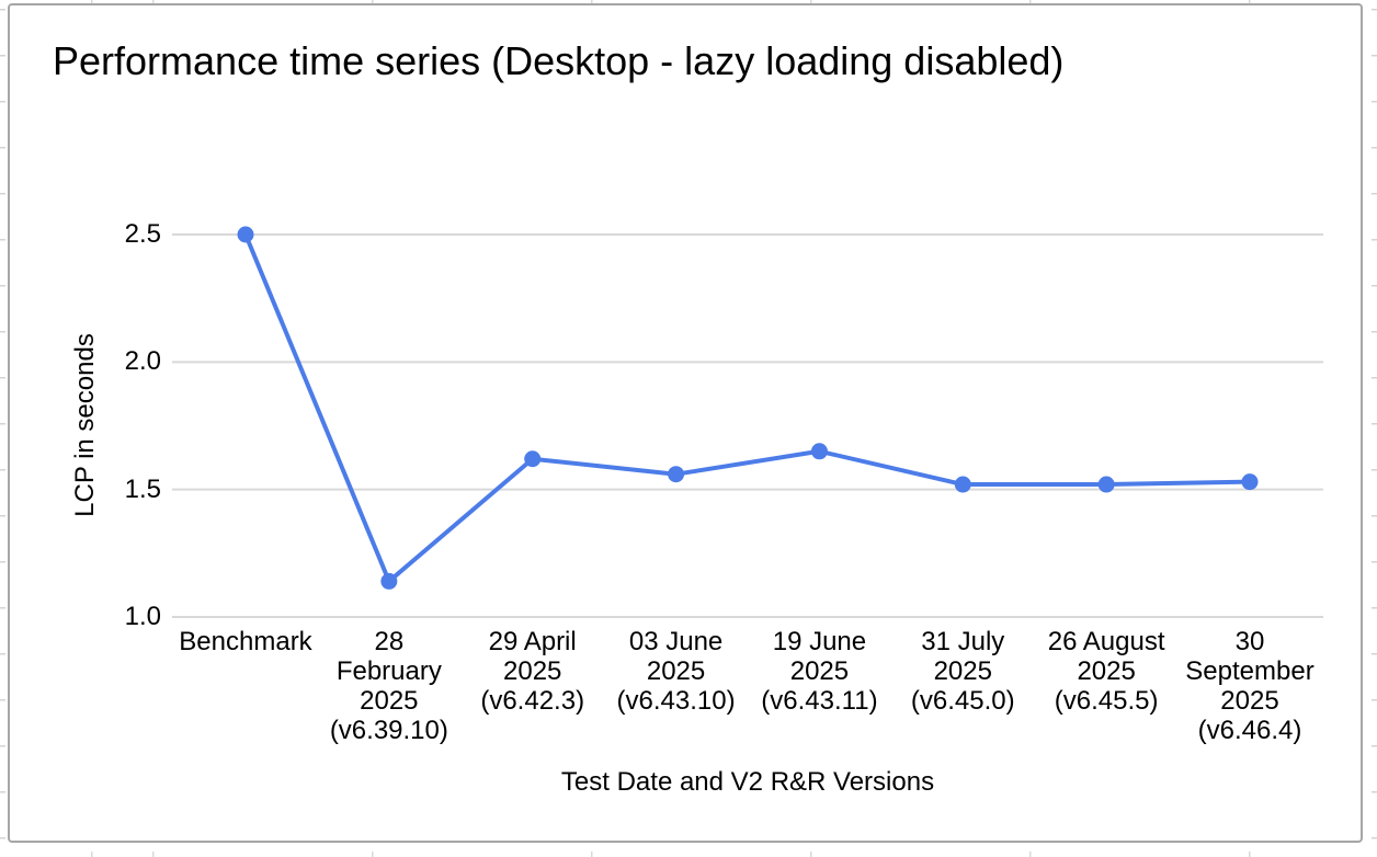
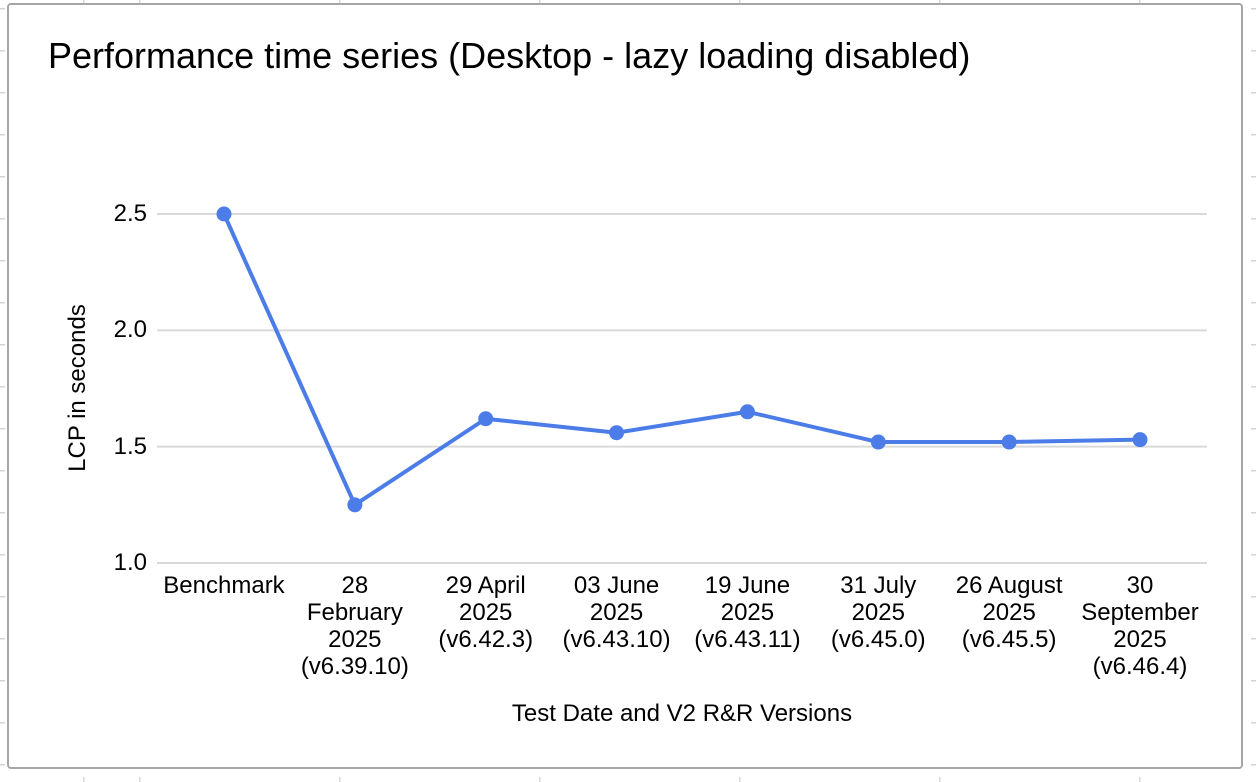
28 February 2025 (v6.39.10): 1.14 -> 1.25
